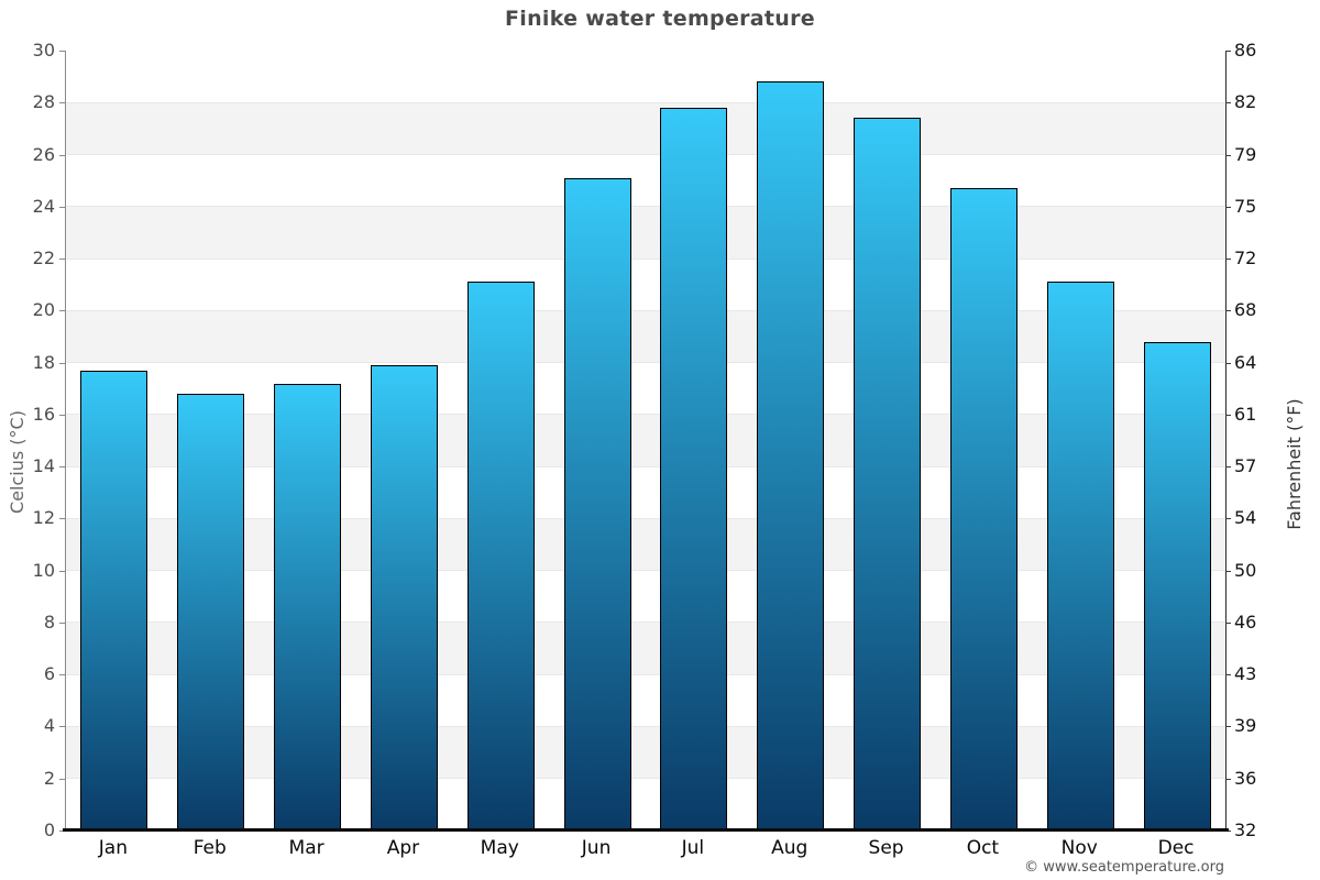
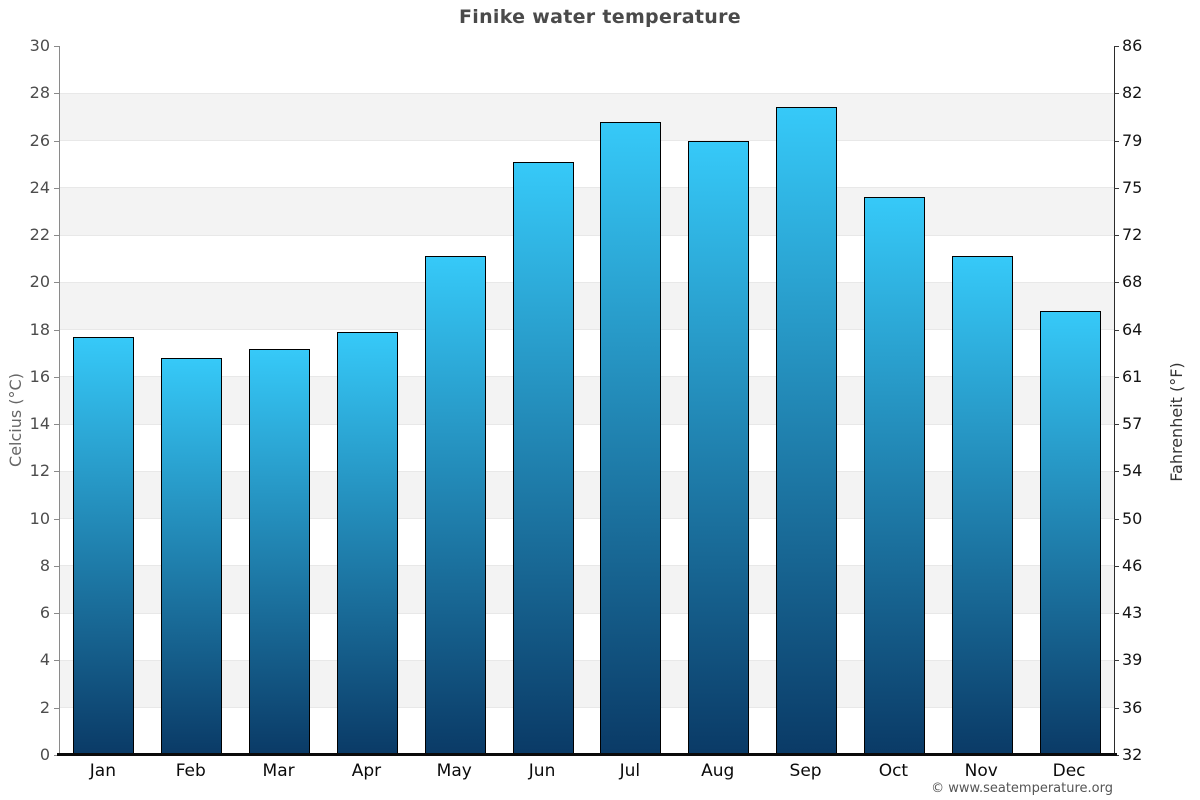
Jul: 27.8 -> 26.8
Aug: 28.8 -> 26.0
Oct: 24.7 -> 23.6
